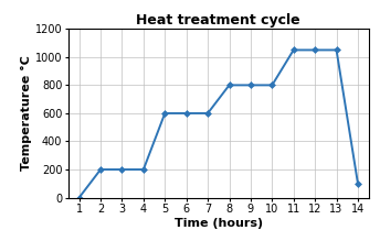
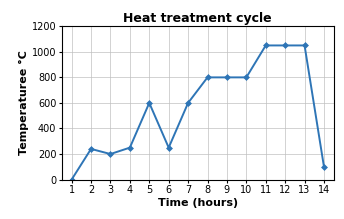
2: 200 -> 240
4: 200 -> 250
6: 600 -> 250
